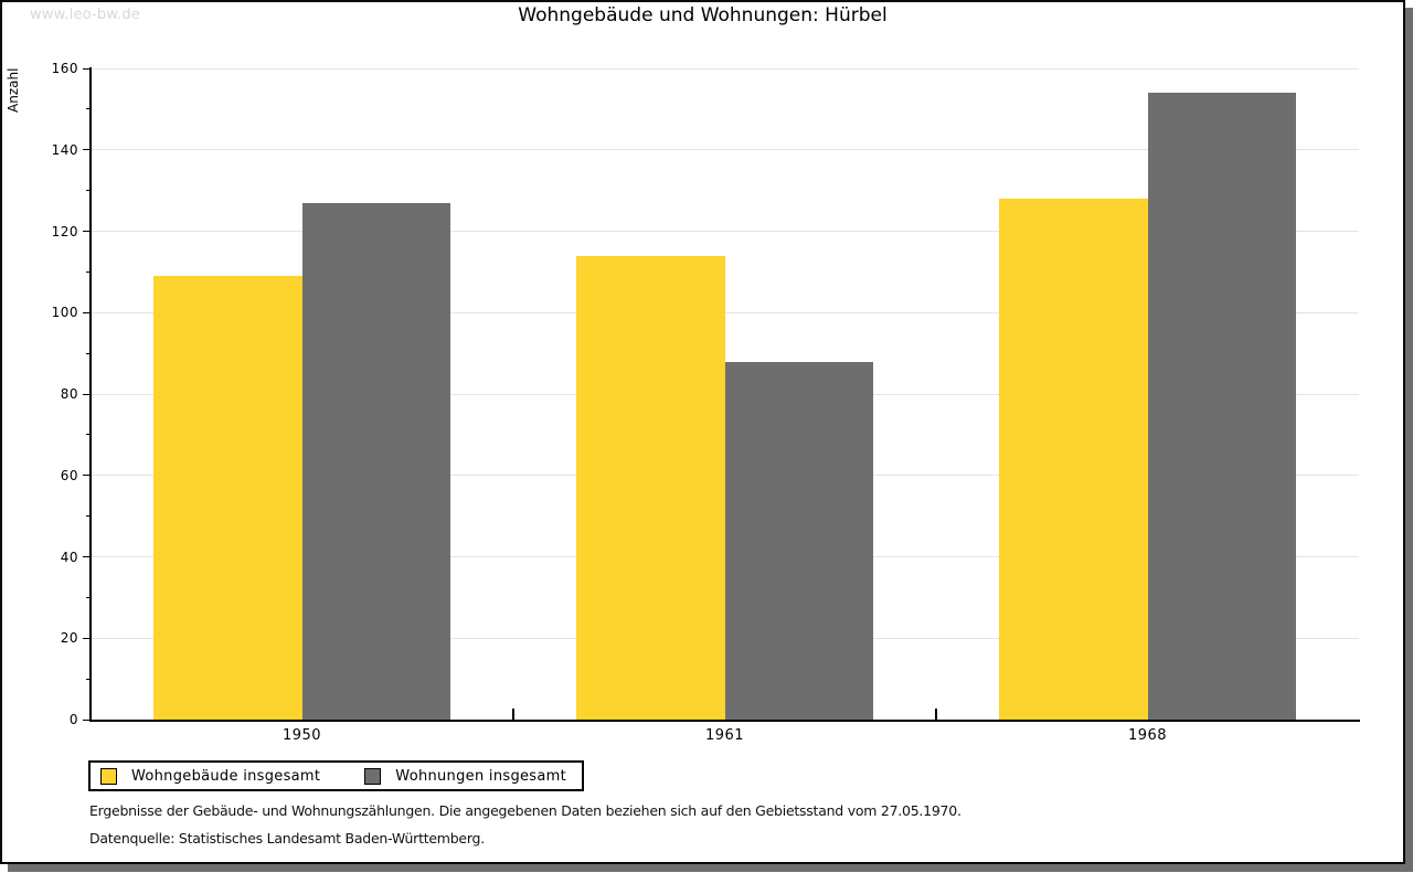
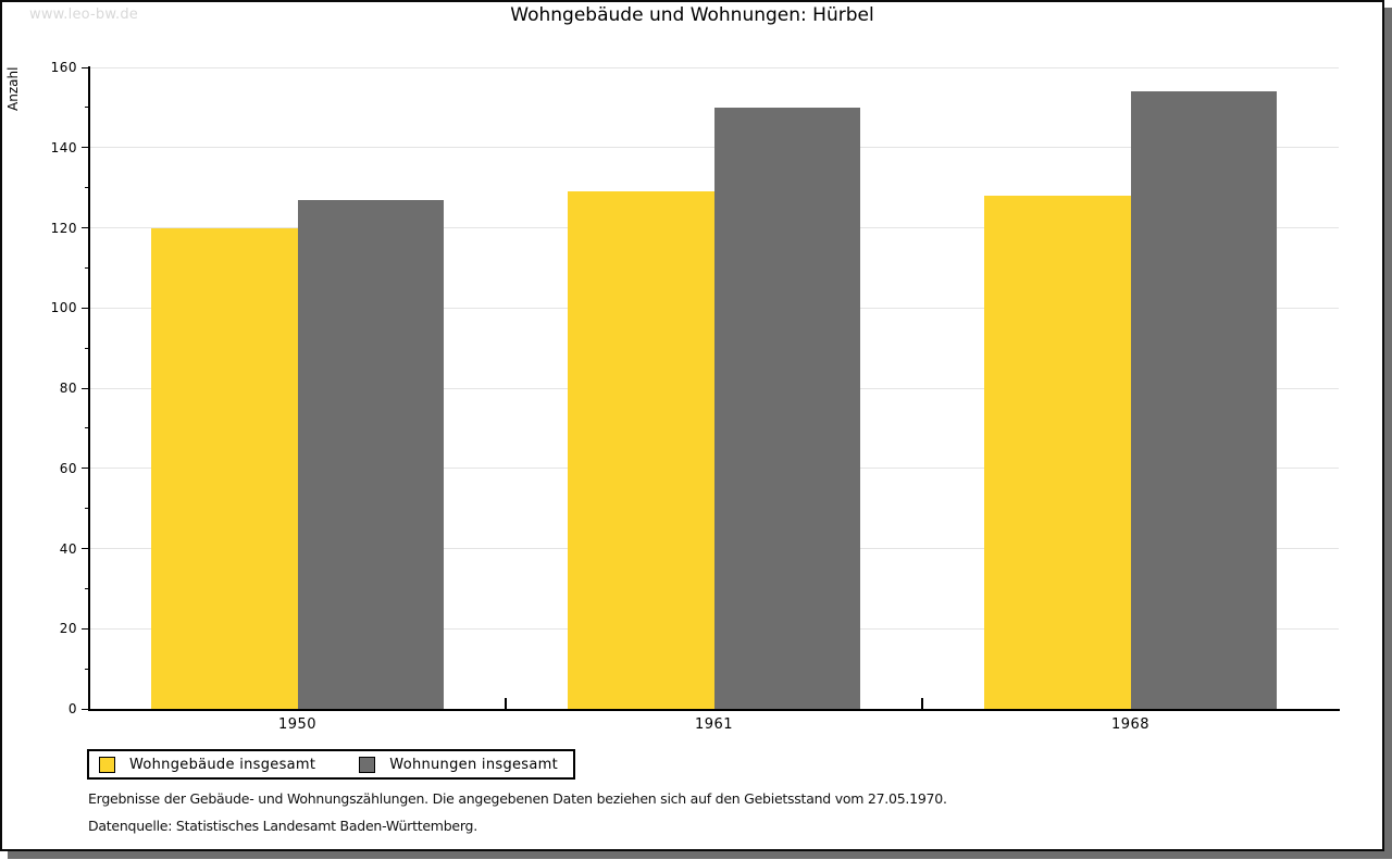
Wohngebäude insgesamt/1950: 109 -> 120
Wohngebäude insgesamt/1961: 114 -> 129
Wohnungen insgesamt/1961: 88 -> 150
